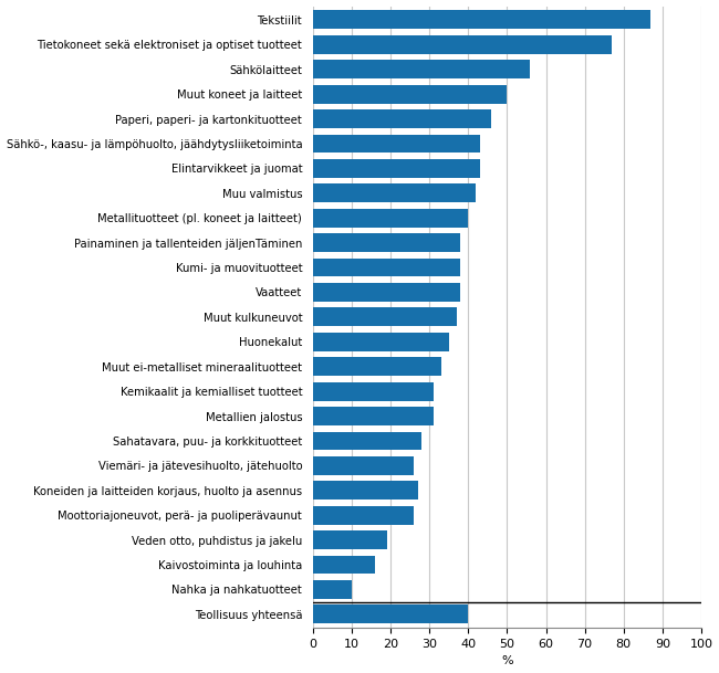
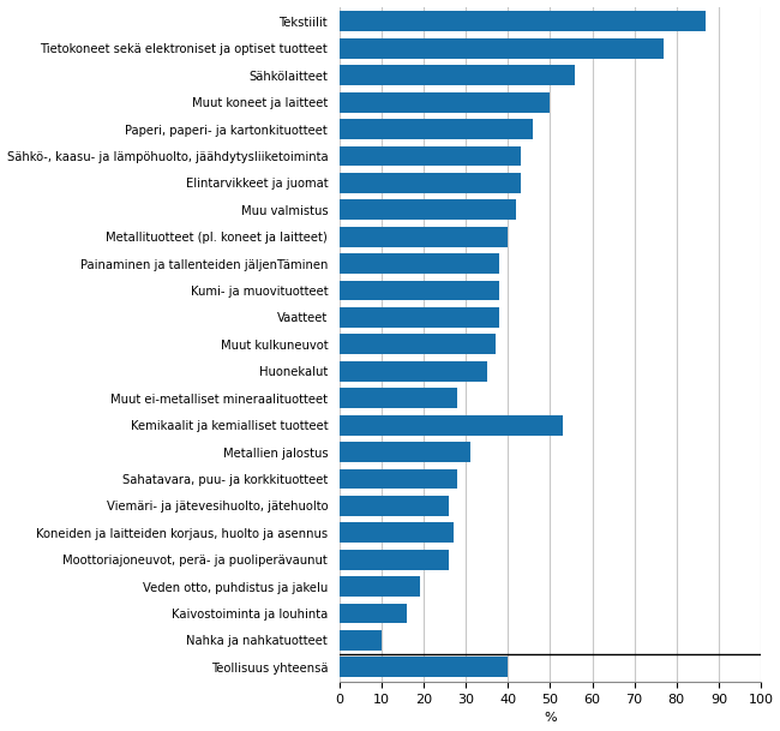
Muut ei-metalliset mineraalituotteet: 33 -> 28
Kemikaalit ja kemialliset tuotteet: 31 -> 53
